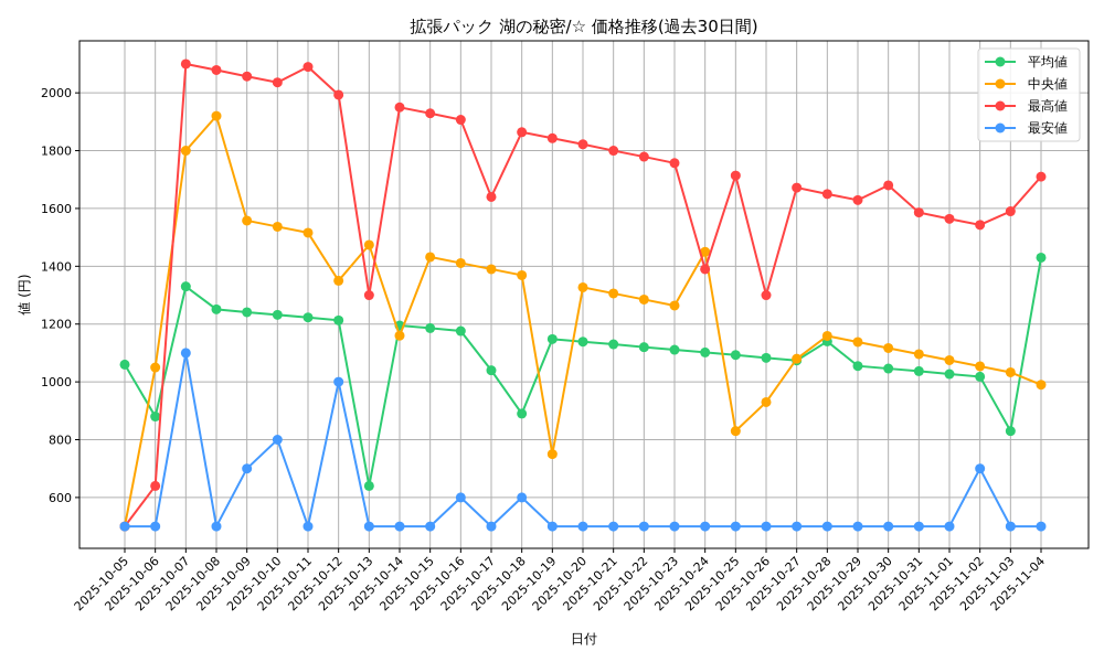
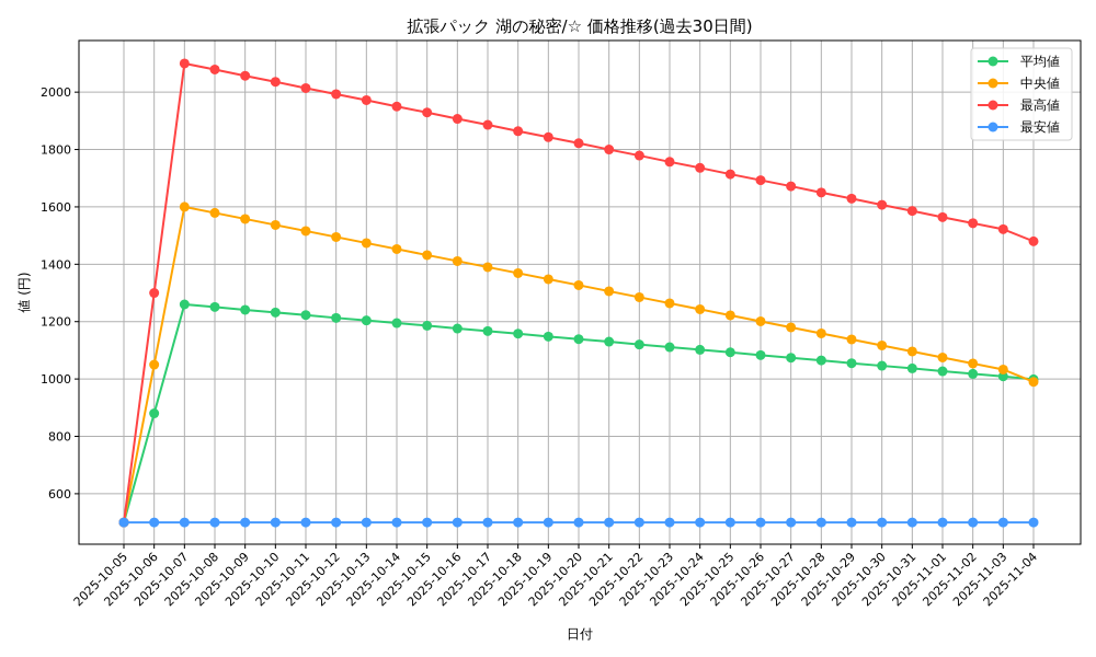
平均値/2025-10-05: 1060 -> 500
最高値/2025-10-06: 640 -> 1300
平均値/2025-10-07: 1330 -> 1260
中央値/2025-10-07: 1800 -> 1600
最安値/2025-10-07: 1100 -> 500
中央値/2025-10-08: 1920 -> 1580
最安値/2025-10-09: 700 -> 500
最安値/2025-10-10: 800 -> 500
最高値/2025-10-11: 2090 -> 2010
中央値/2025-10-12: 1350 -> 1500
最安値/2025-10-12: 1000 -> 500
平均値/2025-10-13: 640 -> 1200
最高値/2025-10-13: 1300 -> 1970
中央値/2025-10-14: 1160 -> 1450
最安値/2025-10-16: 600 -> 500
平均値/2025-10-17: 1040 -> 1170
最高値/2025-10-17: 1640 -> 1890
平均値/2025-10-18: 890 -> 1160
最安値/2025-10-18: 600 -> 500
中央値/2025-10-19: 750 -> 1350
中央値/2025-10-24: 1450 -> 1240
最高値/2025-10-24: 1390 -> 1740
中央値/2025-10-25: 830 -> 1220
中央値/2025-10-26: 930 -> 1200
最高値/2025-10-26: 1300 -> 1690
中央値/2025-10-27: 1080 -> 1180
平均値/2025-10-28: 1140 -> 1060
最高値/2025-10-30: 1680 -> 1610
最安値/2025-11-02: 700 -> 500
平均値/2025-11-03: 830 -> 1010
最高値/2025-11-03: 1590 -> 1520
平均値/2025-11-04: 1430 -> 1000
最高値/2025-11-04: 1710 -> 1480
